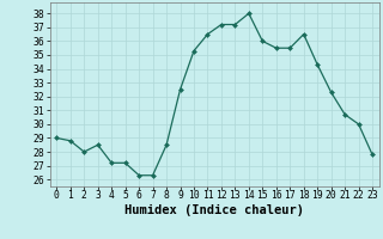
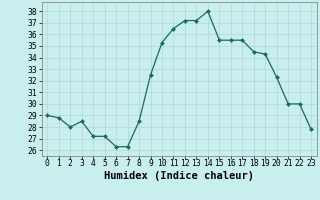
15: 36.0 -> 35.5
18: 36.5 -> 34.5
21: 30.7 -> 30.0
